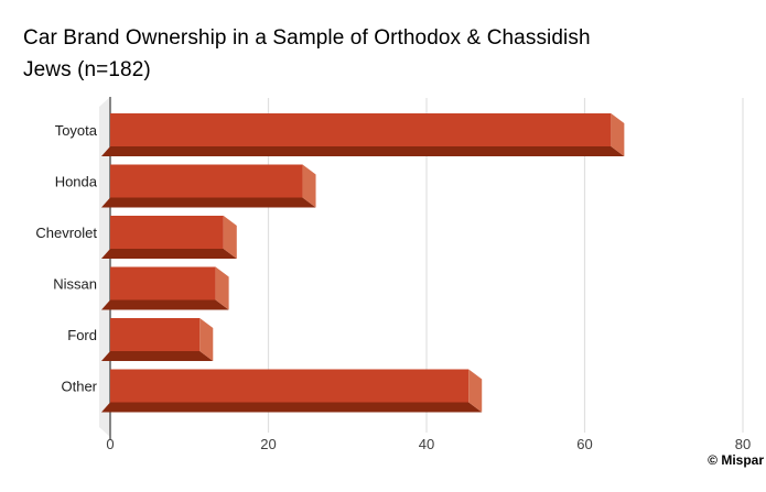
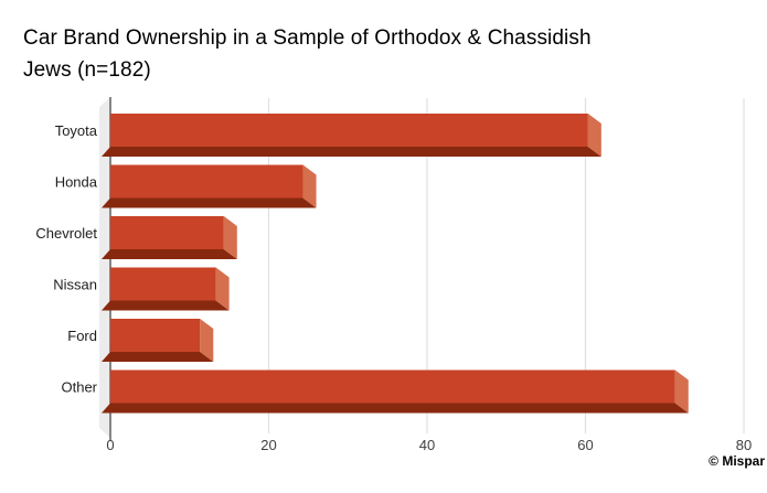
Toyota: 65 -> 62
Other: 47 -> 73
